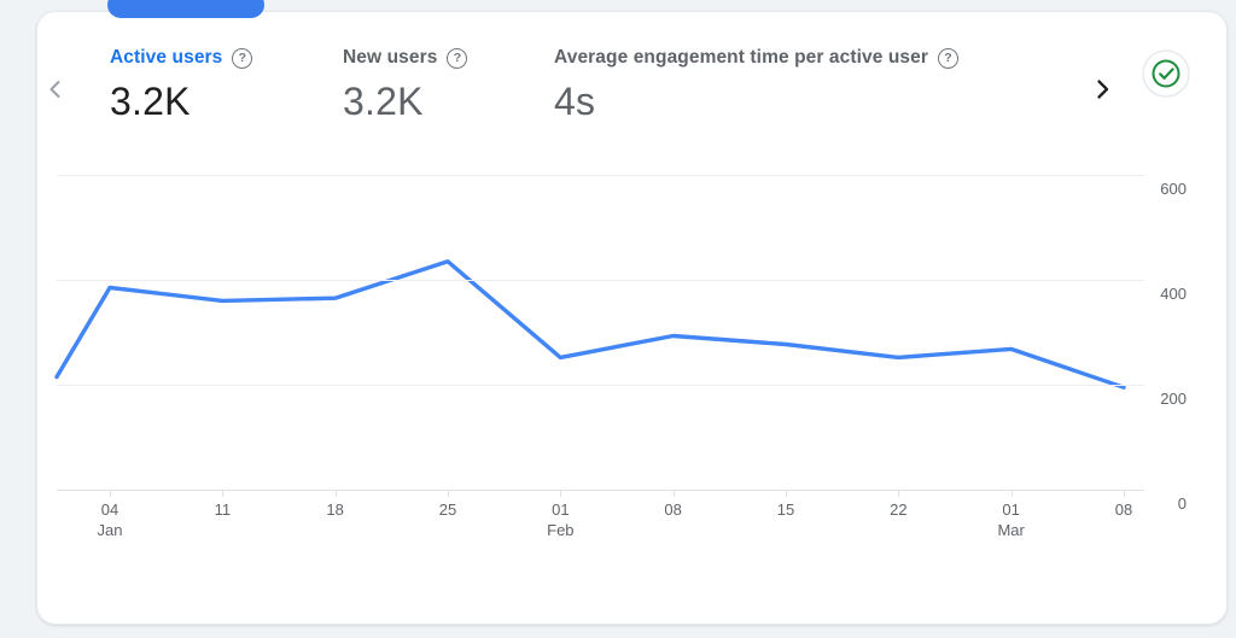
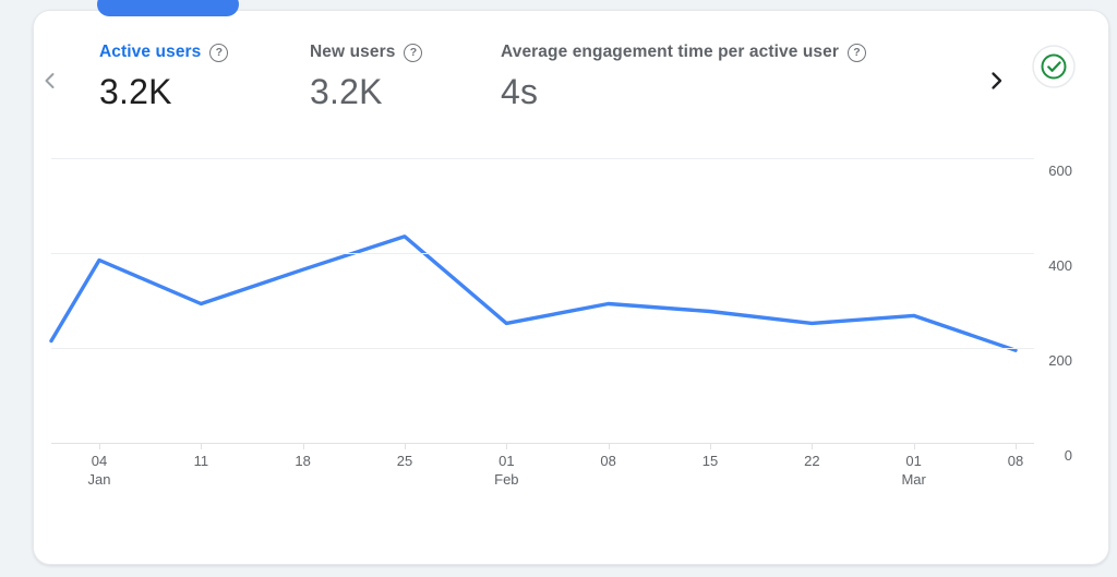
Jan 11: 360 -> 290
